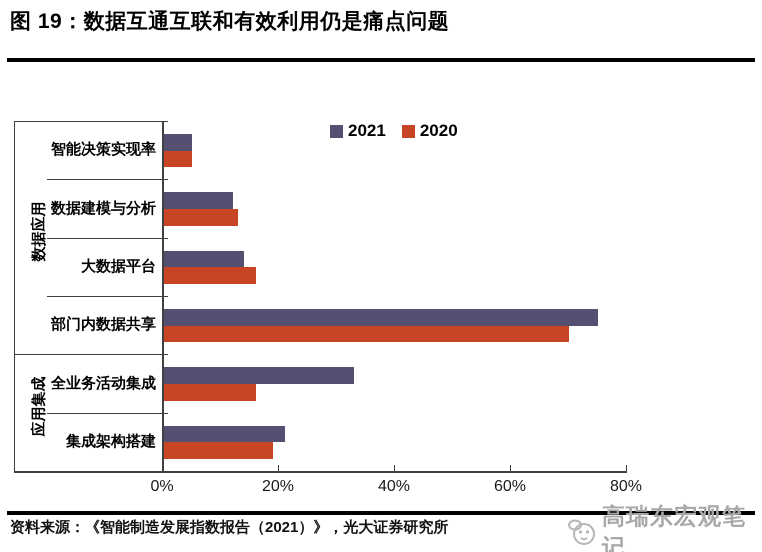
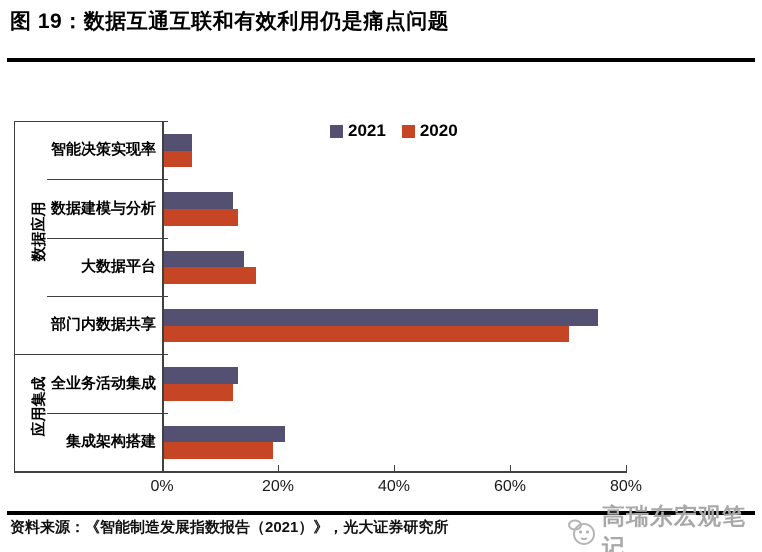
2021/全业务活动集成: 33% -> 13%
2020/全业务活动集成: 16% -> 12%
